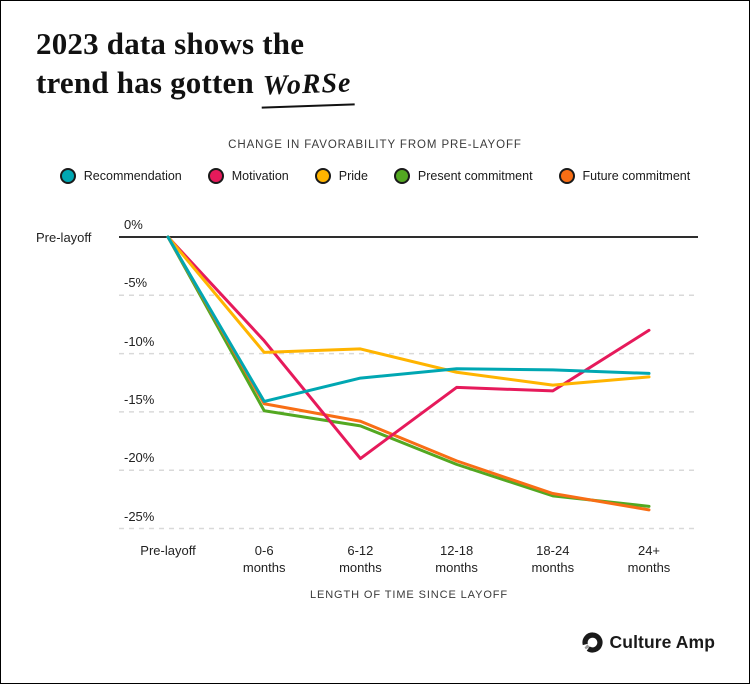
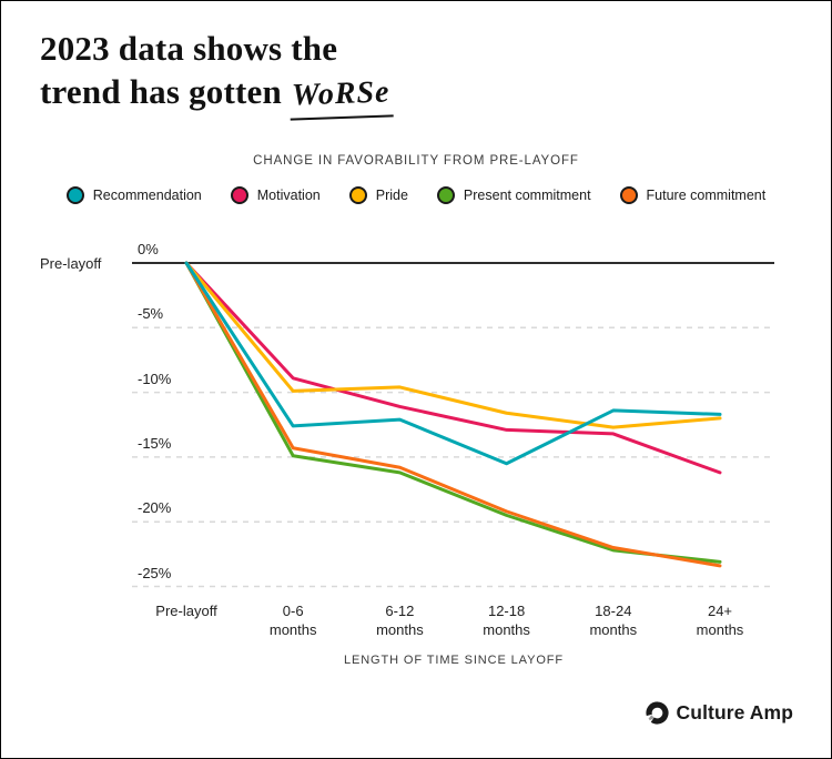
Recommendation/0-6 months: -14.1% -> -12.6%
Motivation/6-12 months: -19.0% -> -11.1%
Recommendation/12-18 months: -11.3% -> -15.5%
Motivation/24+ months: -8.0% -> -16.2%
